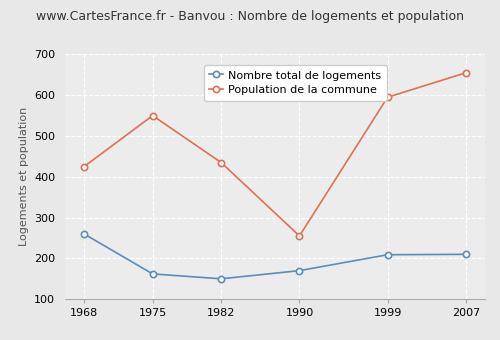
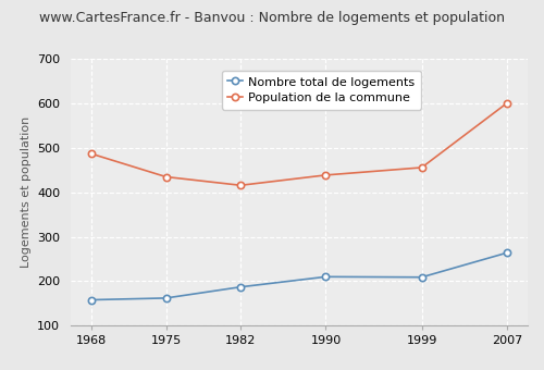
Nombre total de logements/1968: 260 -> 158
Population de la commune/1968: 425 -> 487
Population de la commune/1975: 550 -> 435
Nombre total de logements/1982: 150 -> 187
Population de la commune/1982: 435 -> 416
Nombre total de logements/1990: 170 -> 210
Population de la commune/1990: 255 -> 439
Population de la commune/1999: 595 -> 456
Nombre total de logements/2007: 210 -> 264
Population de la commune/2007: 655 -> 601
